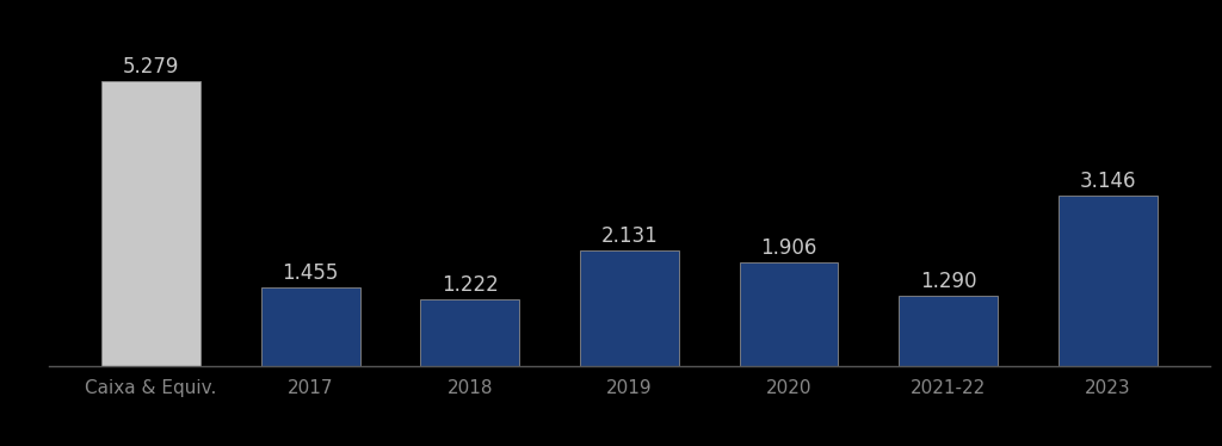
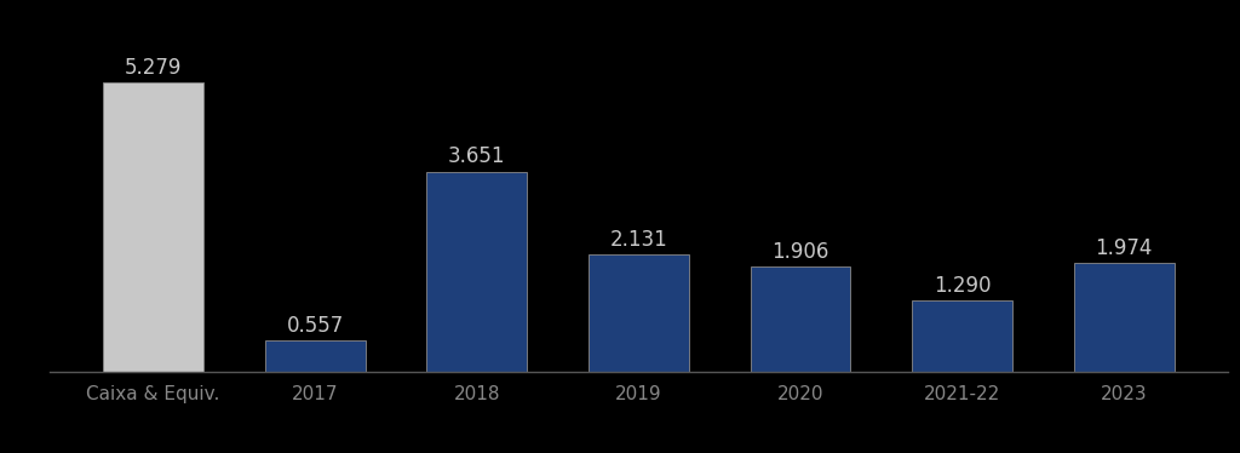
2017: 1.455 -> 0.557
2018: 1.222 -> 3.651
2023: 3.146 -> 1.974
